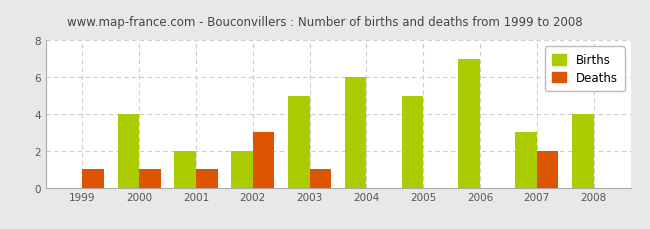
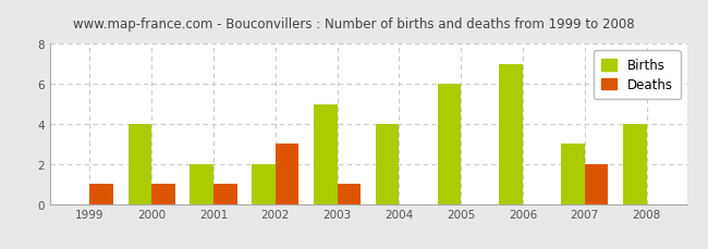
Births/2004: 6 -> 4
Births/2005: 5 -> 6
